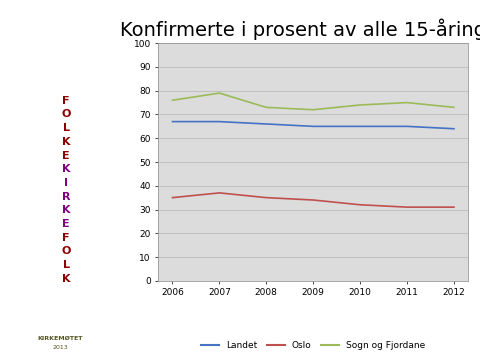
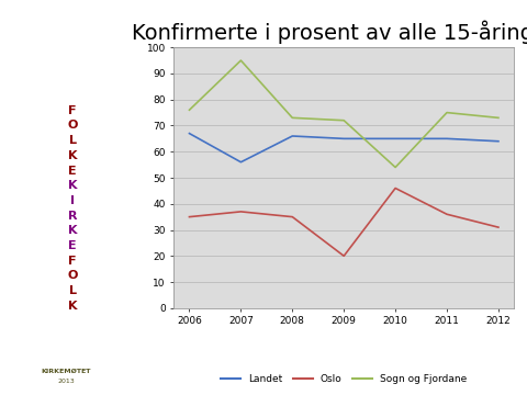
Landet/2007: 67 -> 56
Sogn og Fjordane/2007: 79 -> 95
Oslo/2009: 34 -> 20
Oslo/2010: 32 -> 46
Sogn og Fjordane/2010: 74 -> 54
Oslo/2011: 31 -> 36
